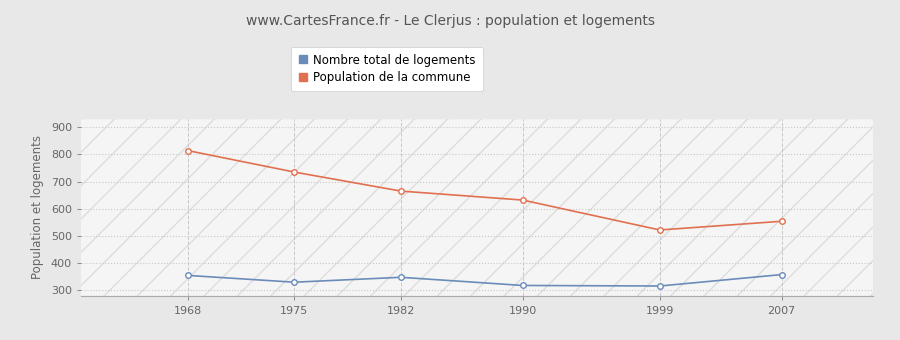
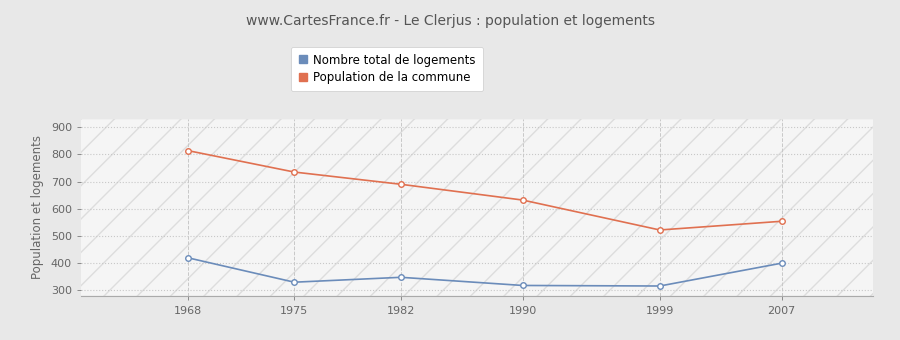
Nombre total de logements/1968: 355 -> 420
Population de la commune/1982: 665 -> 690
Nombre total de logements/2007: 358 -> 400
